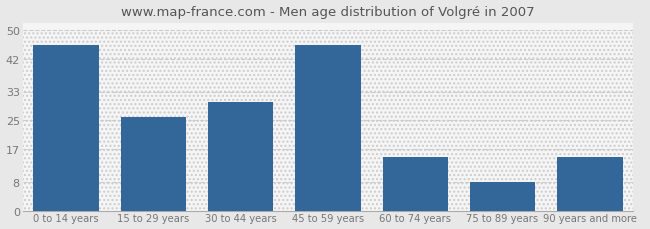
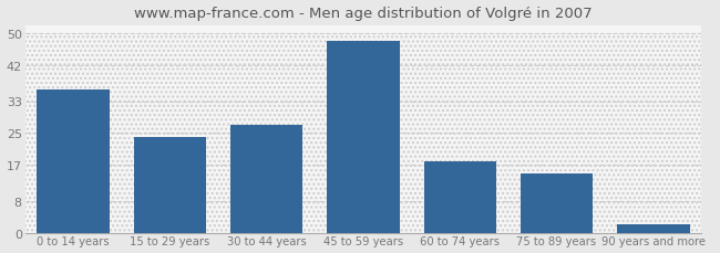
0 to 14 years: 46 -> 36
15 to 29 years: 26 -> 24
30 to 44 years: 30 -> 27
45 to 59 years: 46 -> 48
60 to 74 years: 15 -> 18
75 to 89 years: 8 -> 15
90 years and more: 15 -> 2
